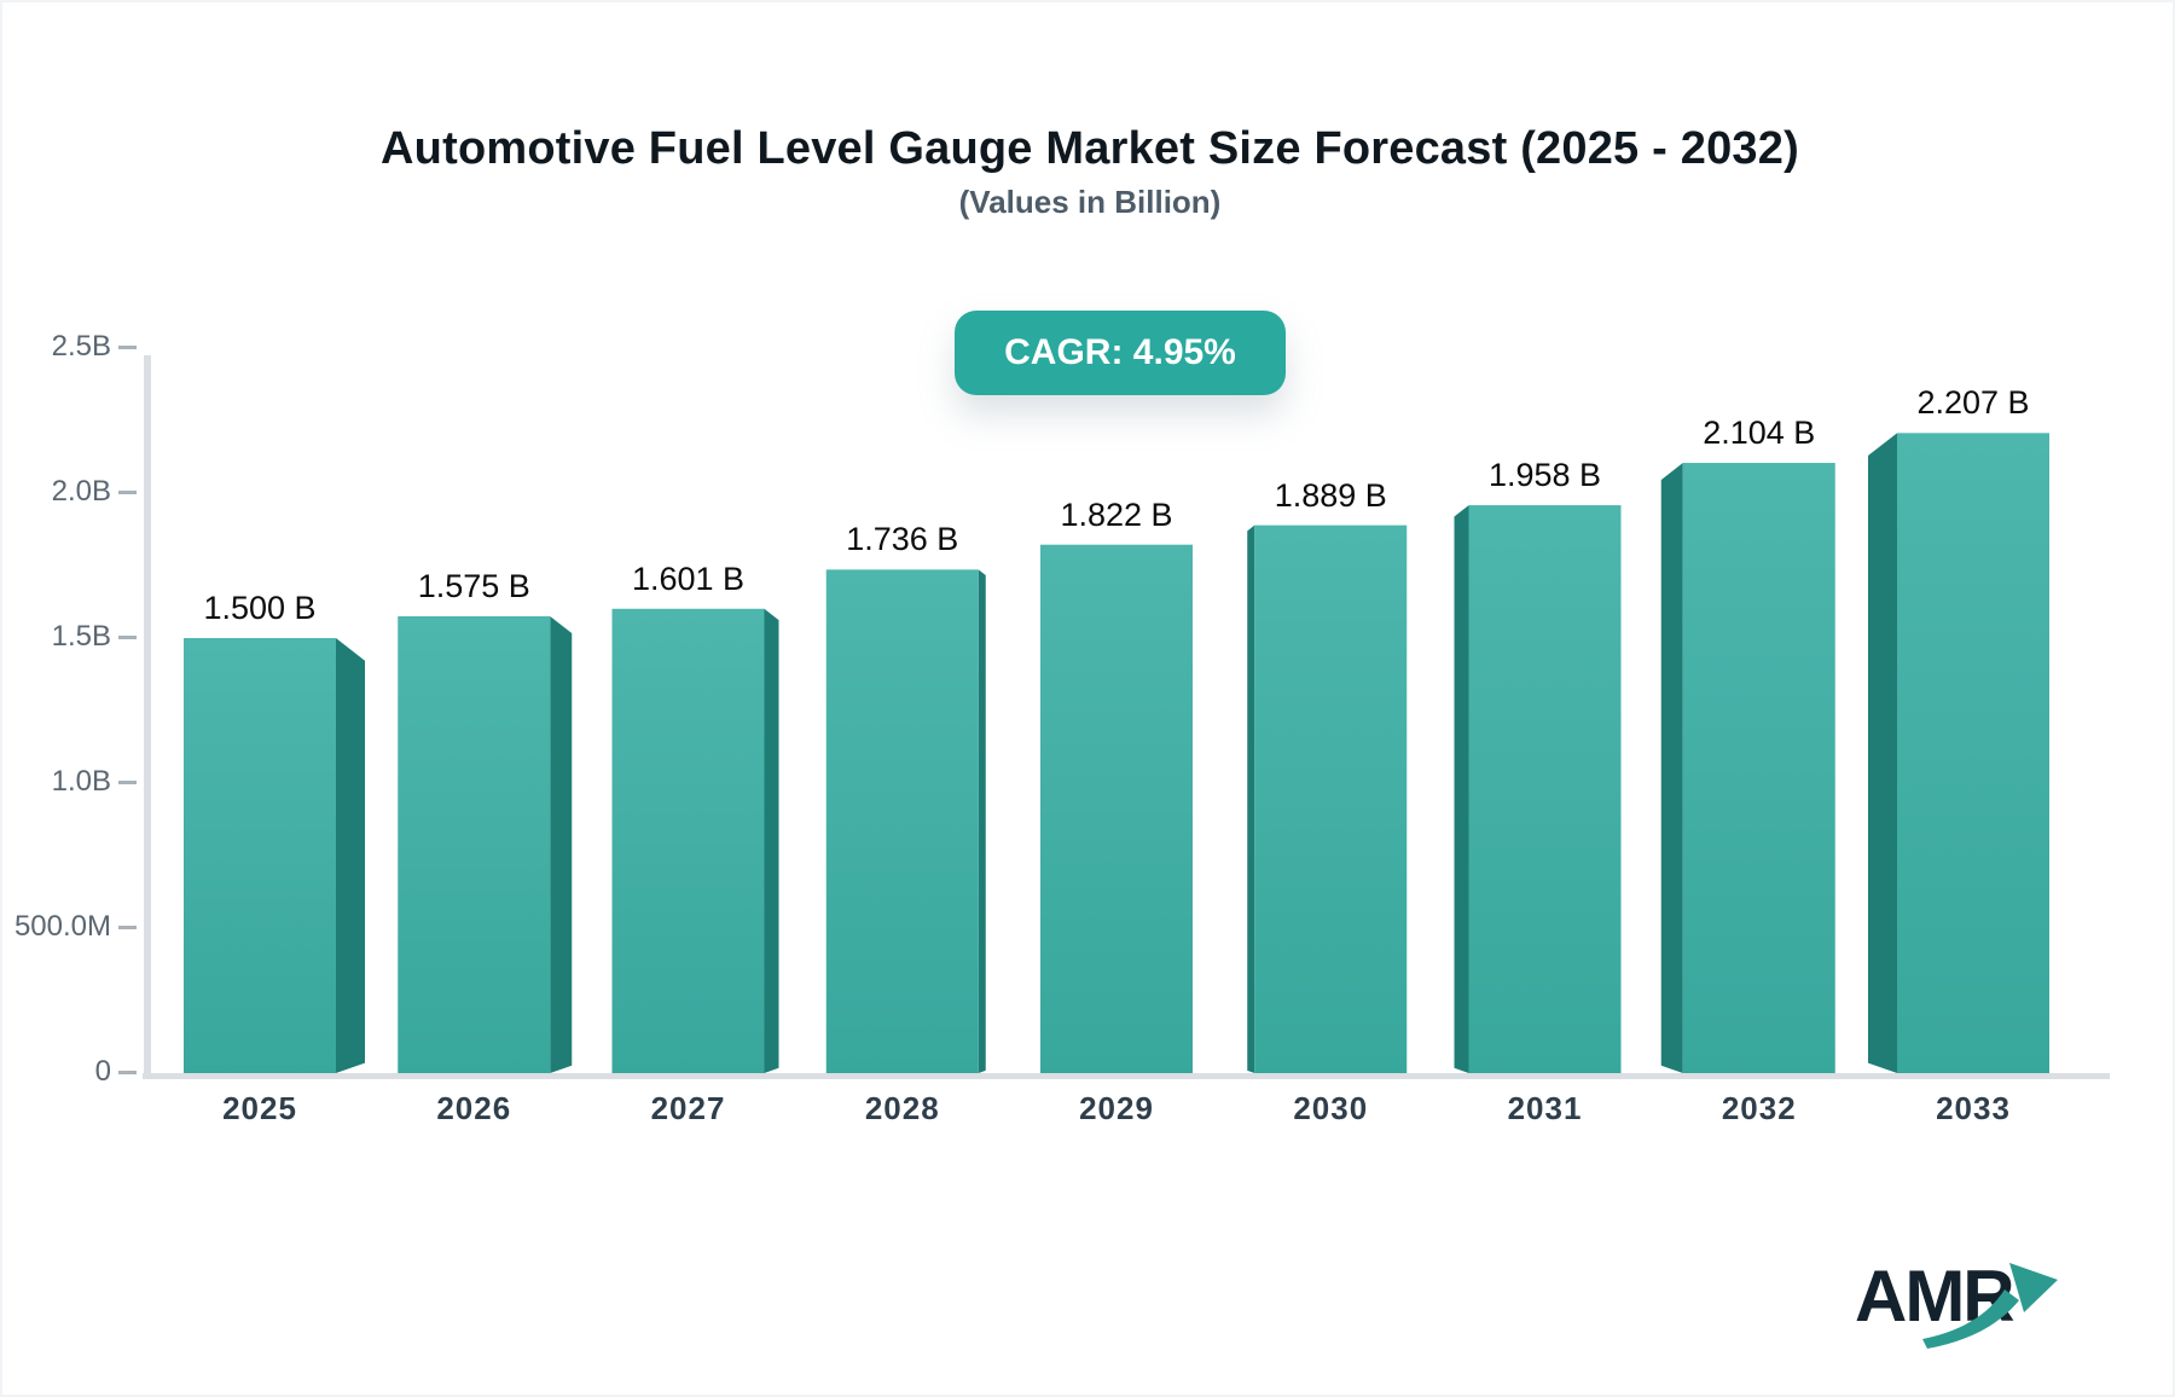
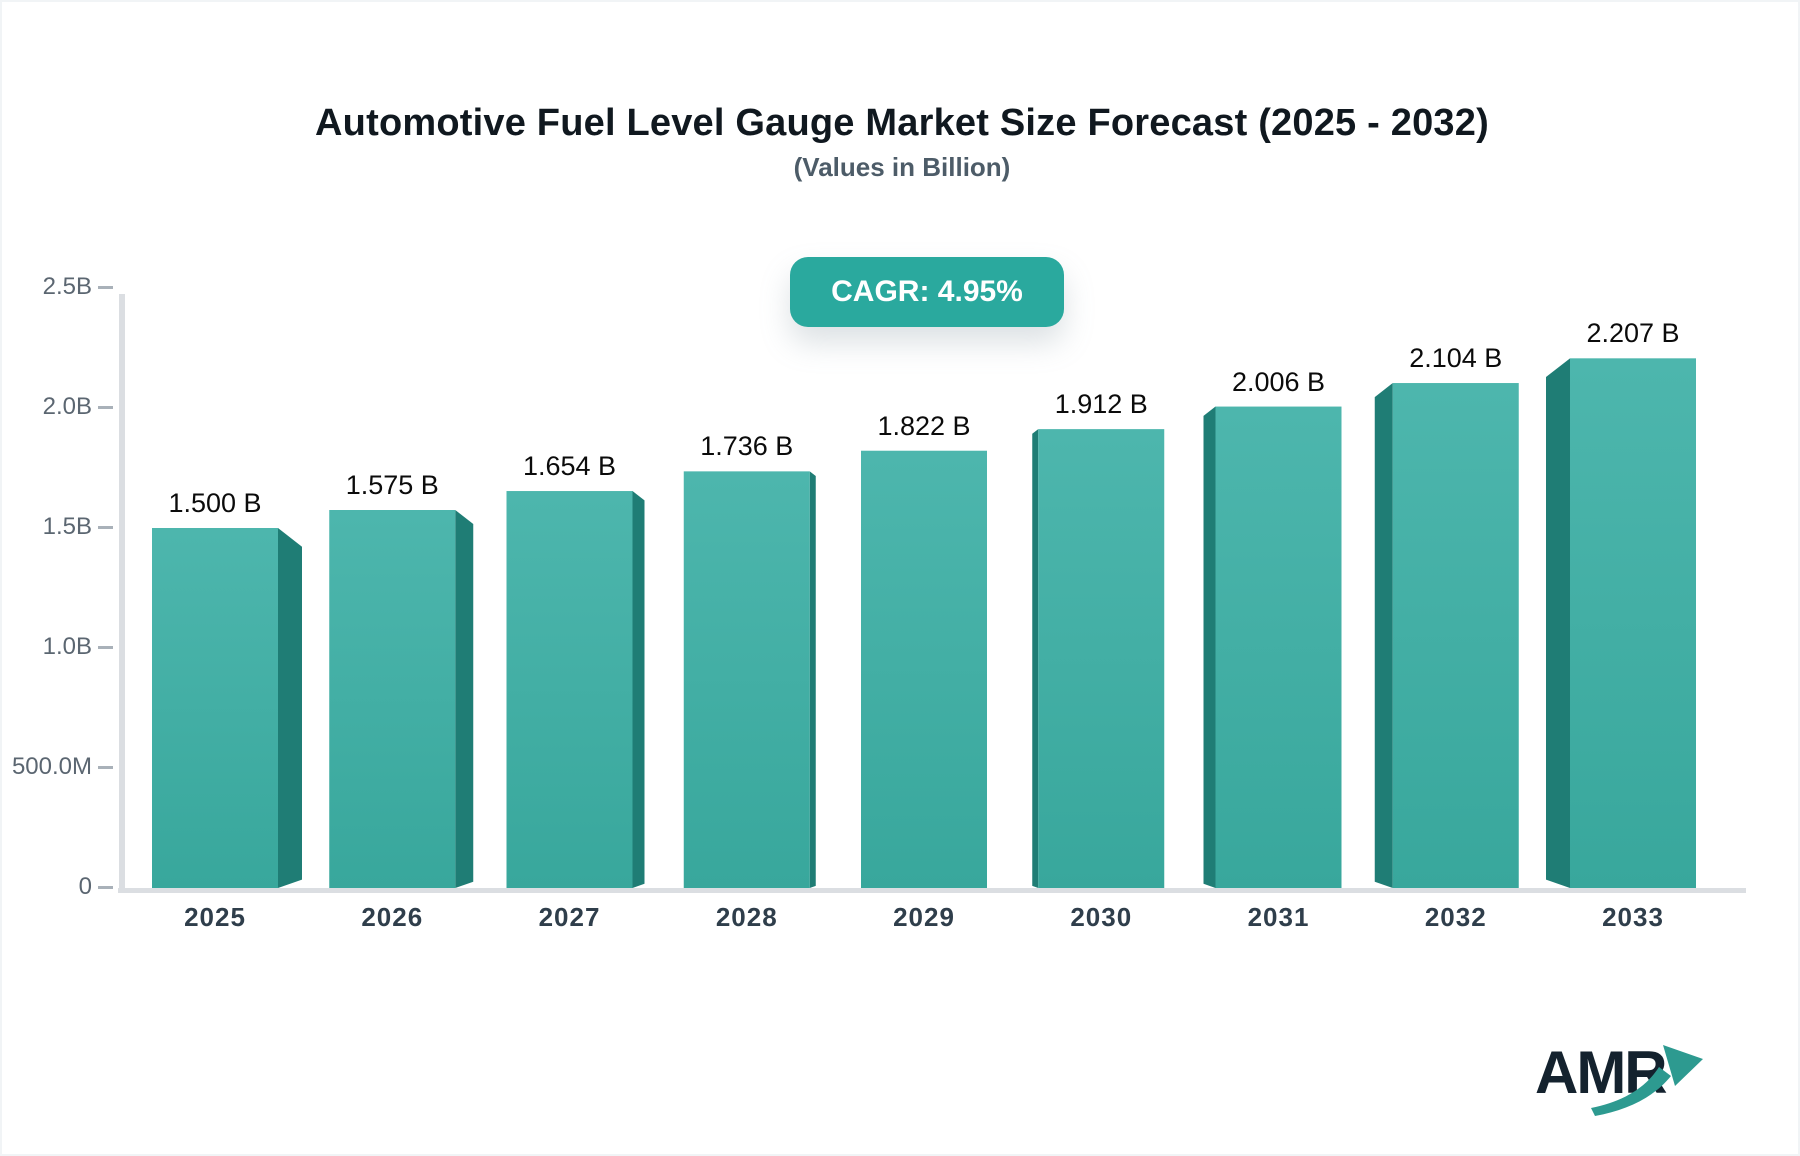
2027: 1.601 -> 1.654
2030: 1.889 -> 1.912
2031: 1.958 -> 2.006
